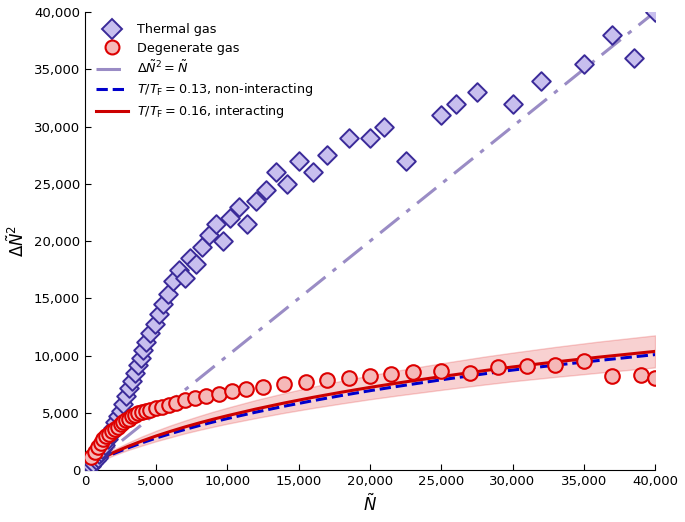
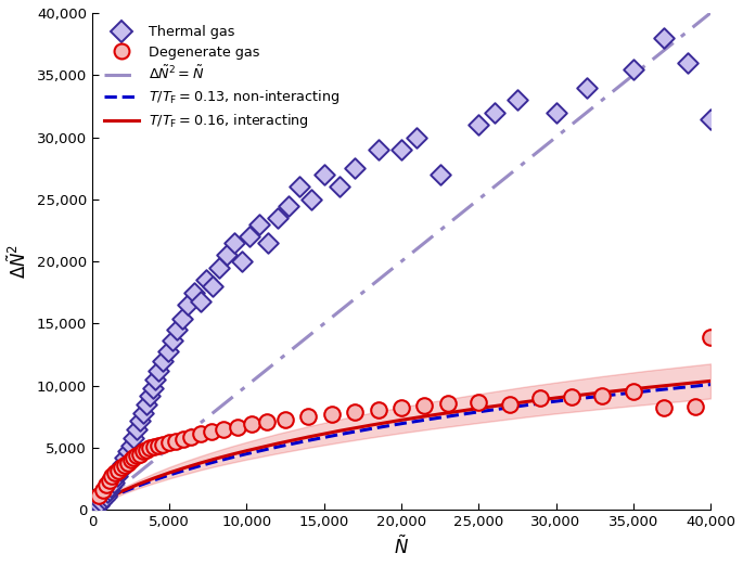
Thermal gas/40,000: 40,000 -> 31,400
Degenerate gas/40,000: 8,100 -> 13,900
